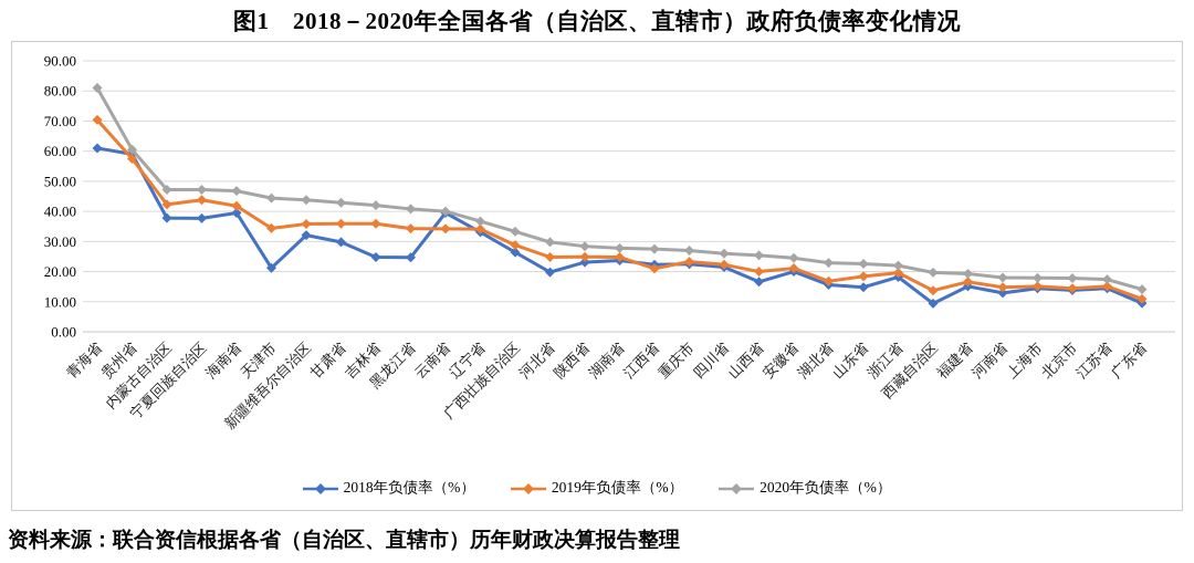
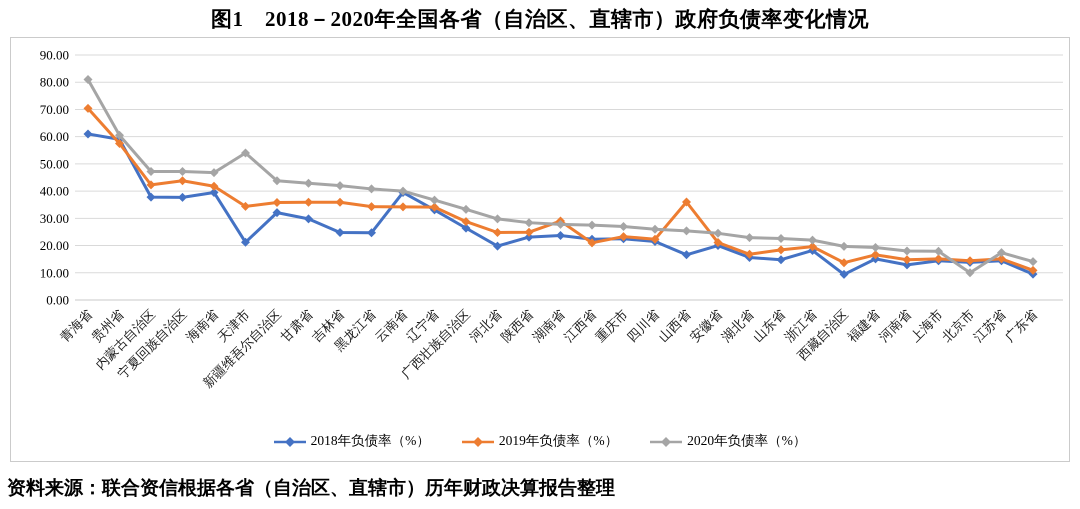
2020年负债率（%）/天津市: 44 -> 54
2019年负债率（%）/湖南省: 25 -> 29
2019年负债率（%）/山西省: 20 -> 36
2020年负债率（%）/北京市: 18 -> 10
